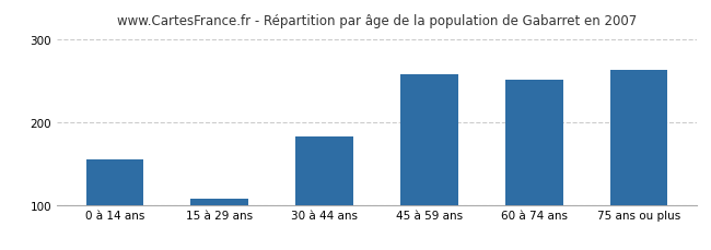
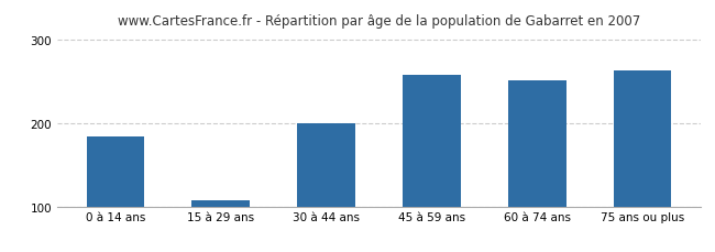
0 à 14 ans: 155 -> 184
30 à 44 ans: 183 -> 200
